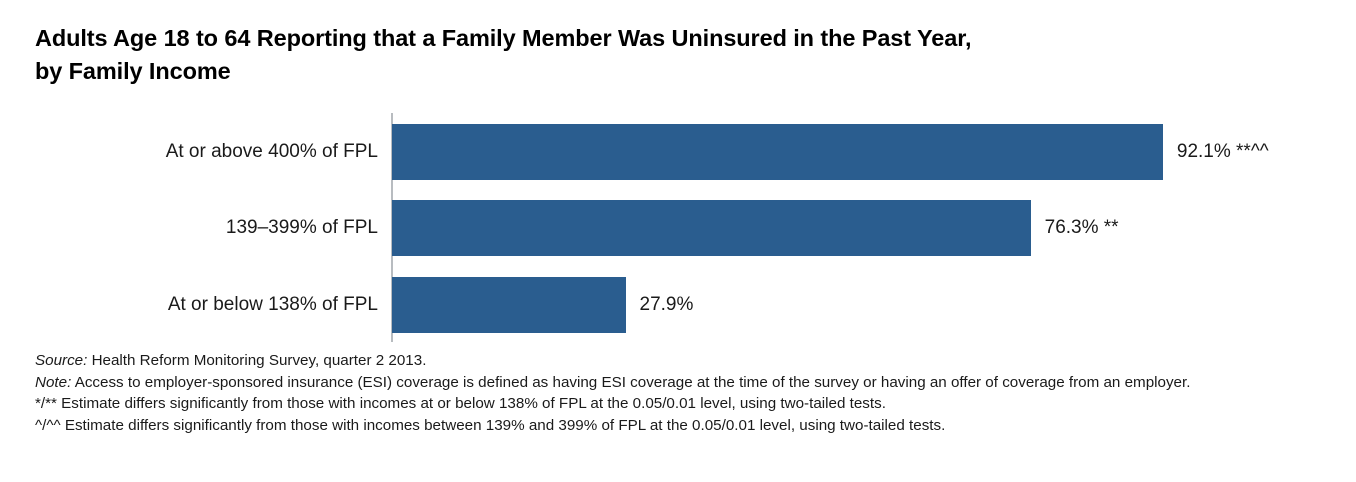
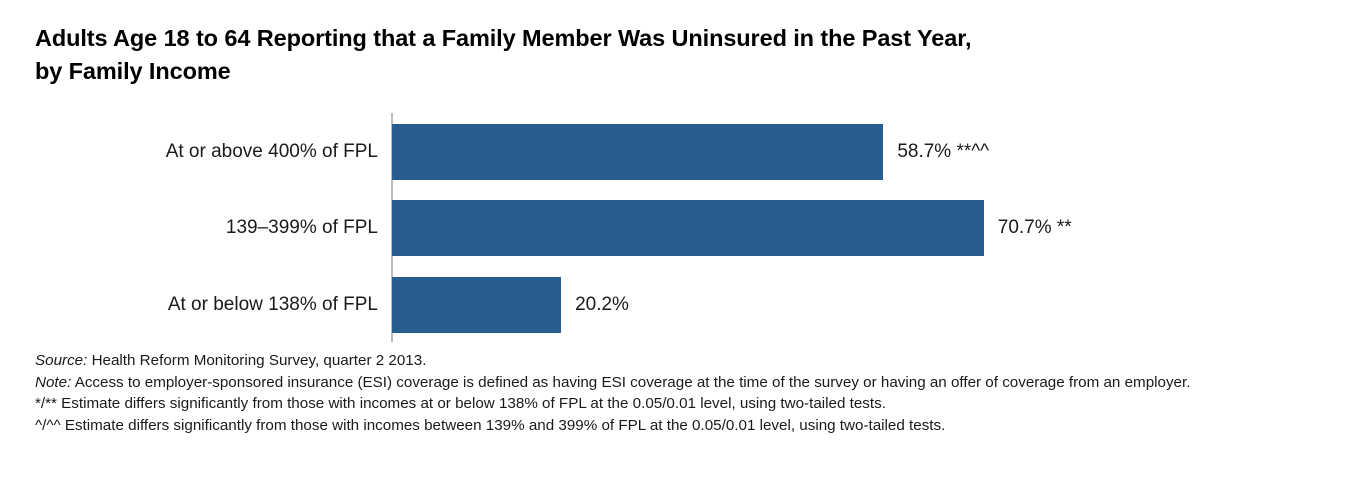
At or above 400% of FPL: 92.1% -> 58.7%
139–399% of FPL: 76.3% -> 70.7%
At or below 138% of FPL: 27.9% -> 20.2%
